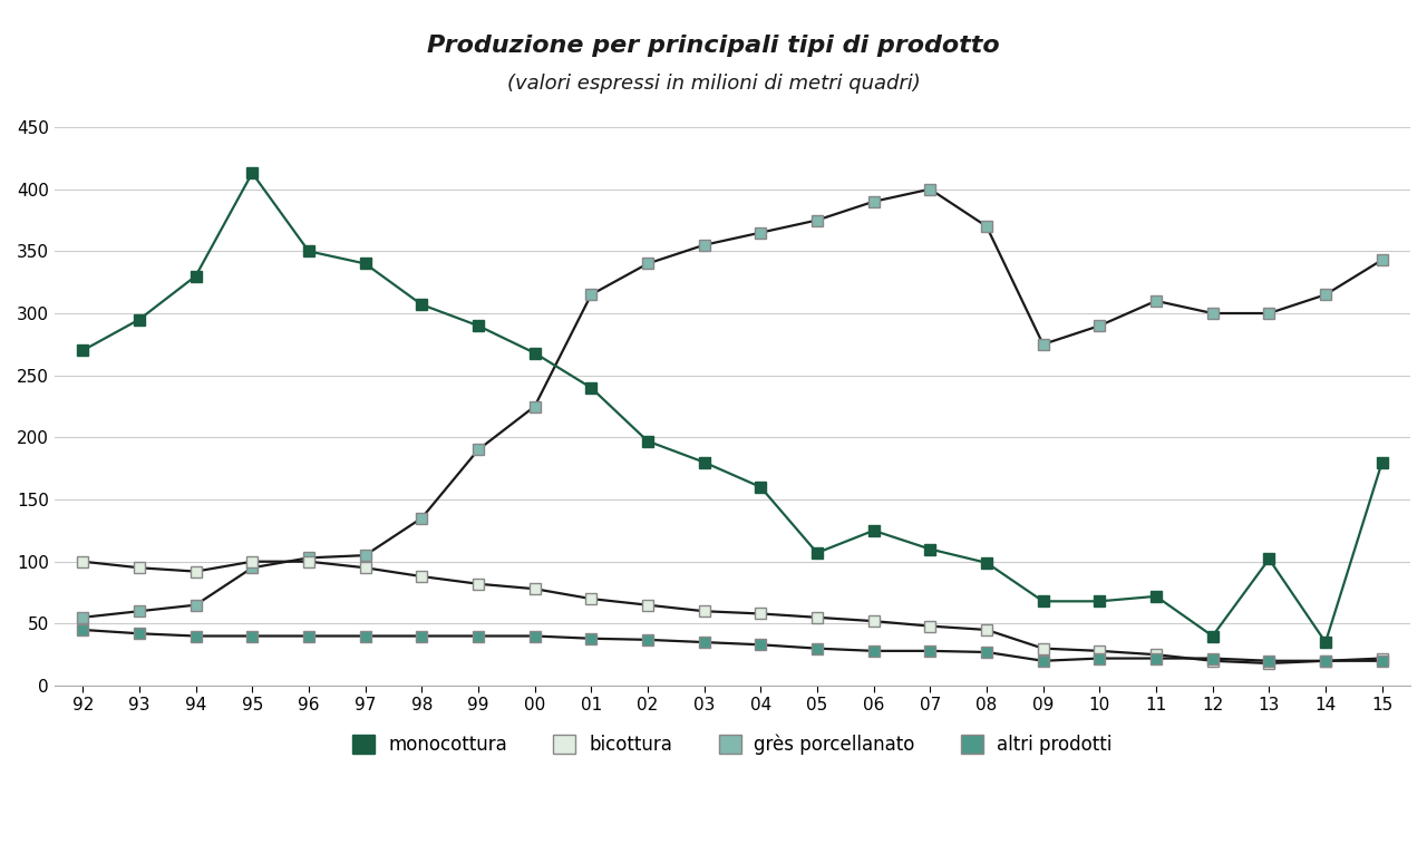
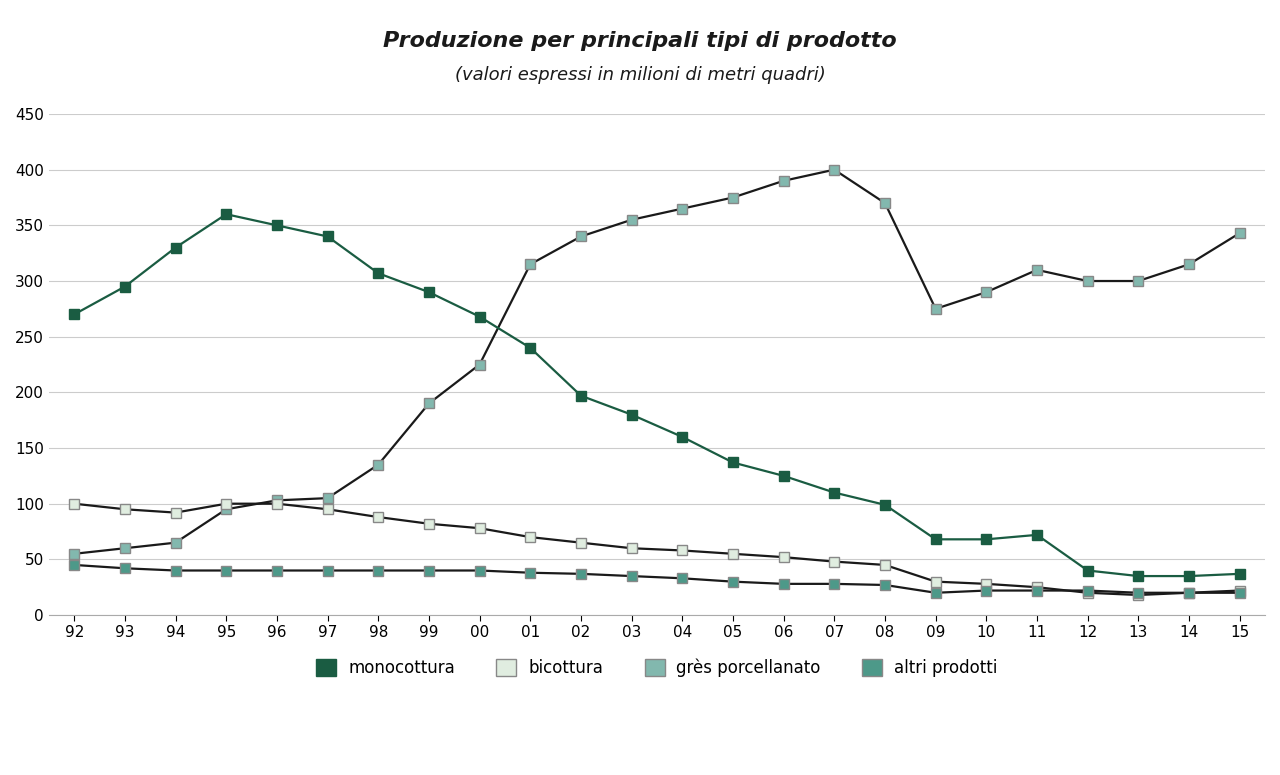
monocottura/95: 413 -> 360
monocottura/05: 107 -> 137
monocottura/13: 102 -> 35
monocottura/15: 180 -> 37
